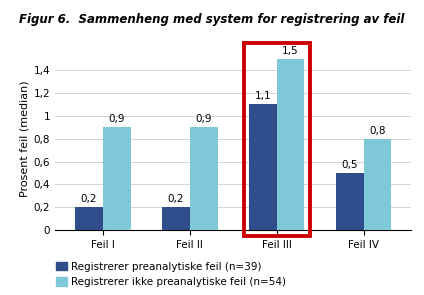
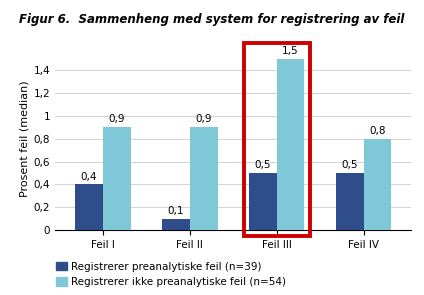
Registrerer preanalytiske feil (n=39)/Feil I: 0,2 -> 0,4
Registrerer preanalytiske feil (n=39)/Feil II: 0,2 -> 0,1
Registrerer preanalytiske feil (n=39)/Feil III: 1,1 -> 0,5
